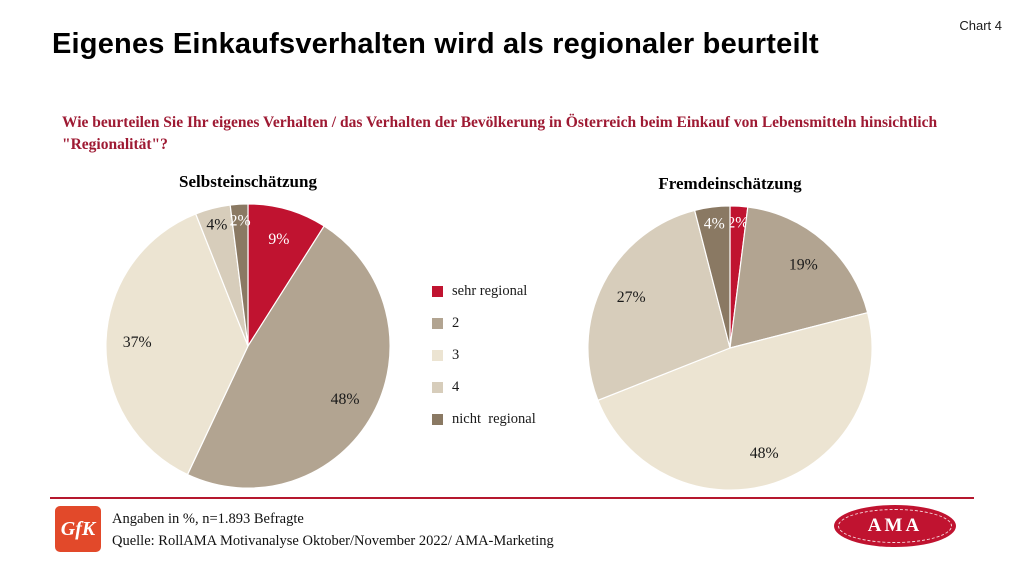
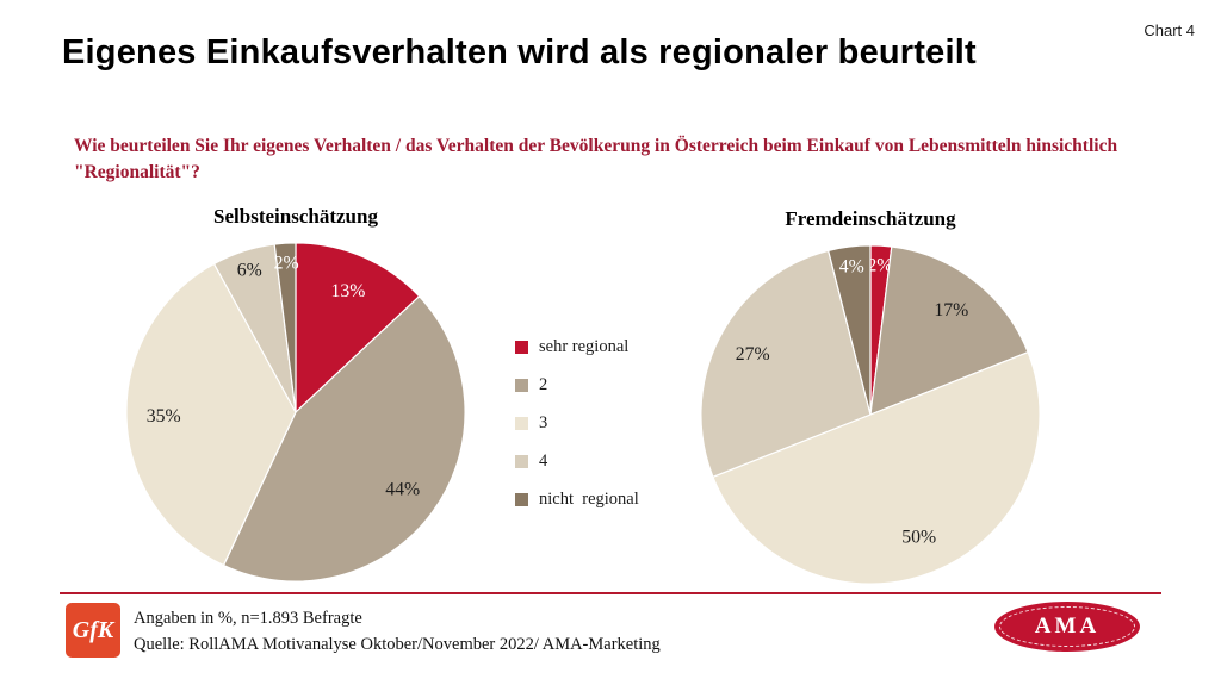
Selbsteinschätzung/sehr regional: 9% -> 13%
Selbsteinschätzung/2: 48% -> 44%
Selbsteinschätzung/3: 37% -> 35%
Selbsteinschätzung/4: 4% -> 6%
Fremdeinschätzung/2: 19% -> 17%
Fremdeinschätzung/3: 48% -> 50%
